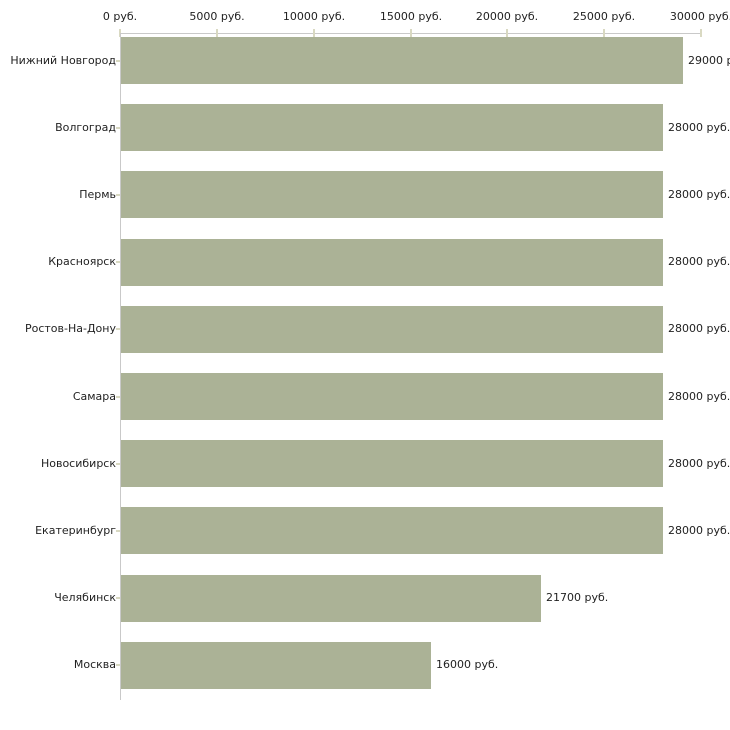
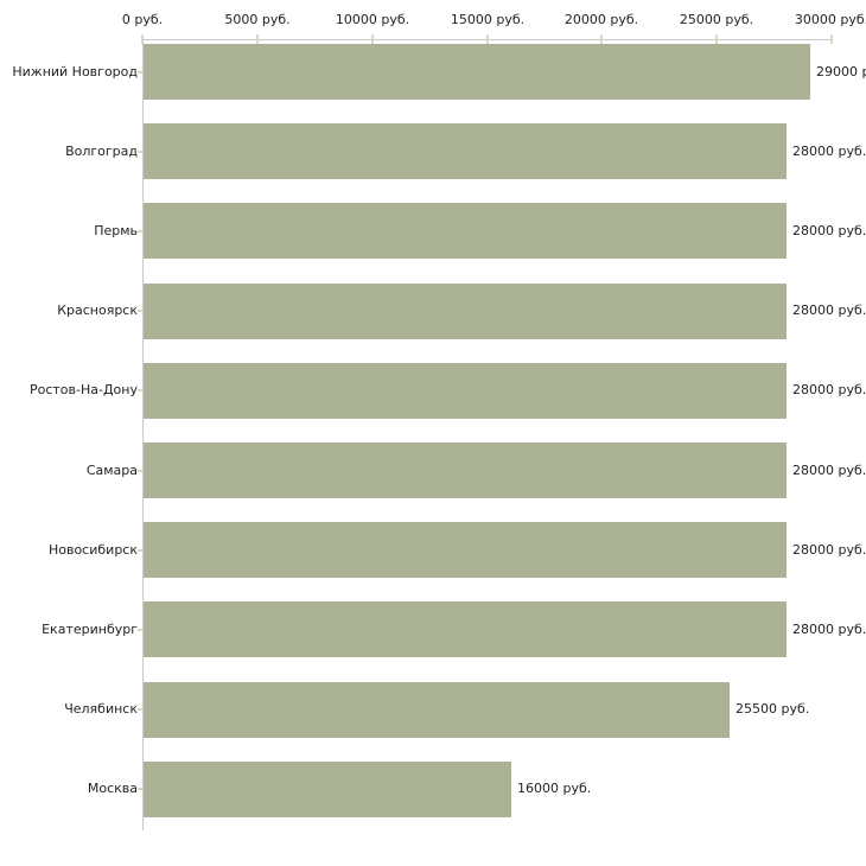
Челябинск: 21700 -> 25500
